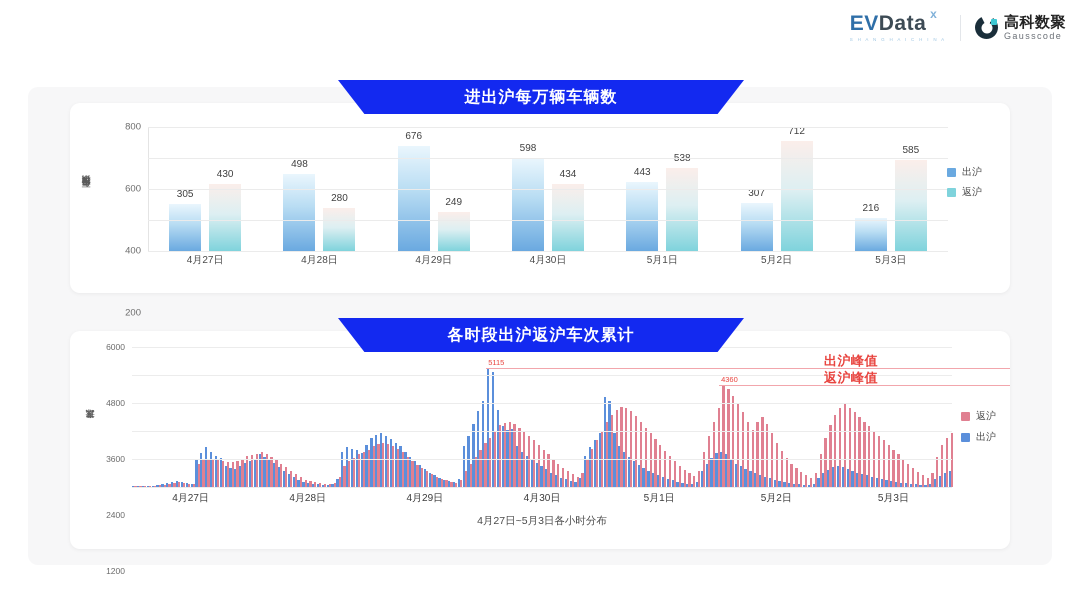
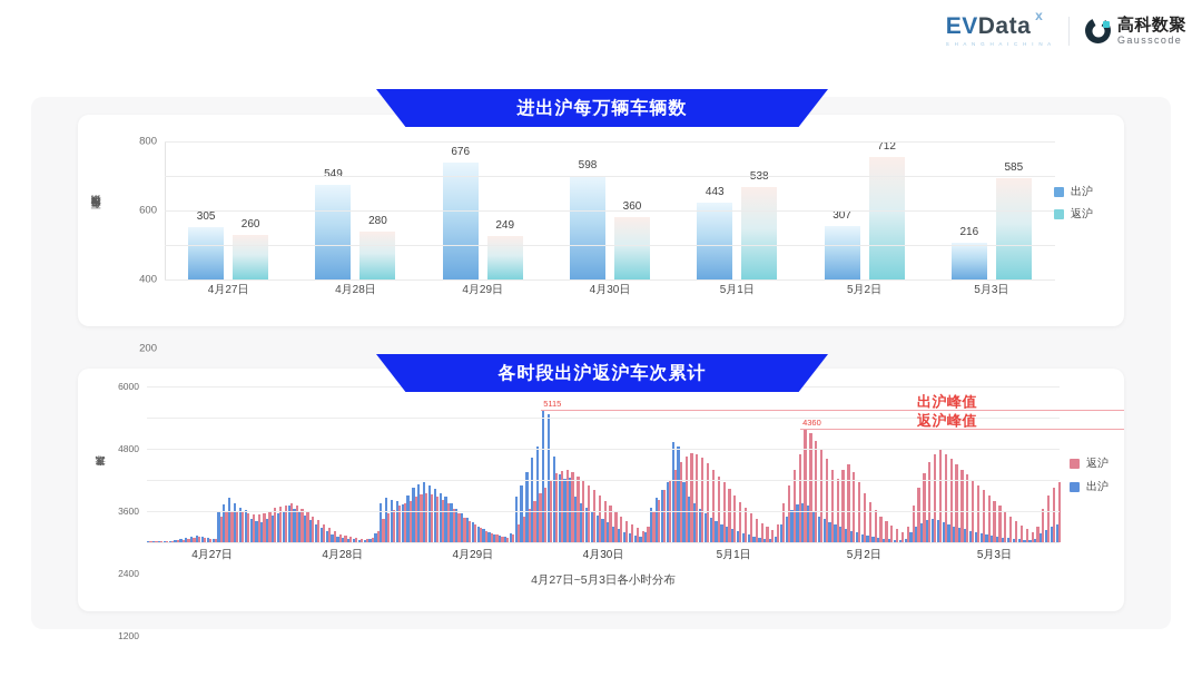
进出沪每万辆车辆数/返沪/4月27日: 430 -> 260
进出沪每万辆车辆数/出沪/4月28日: 498 -> 549
进出沪每万辆车辆数/返沪/4月30日: 434 -> 360
